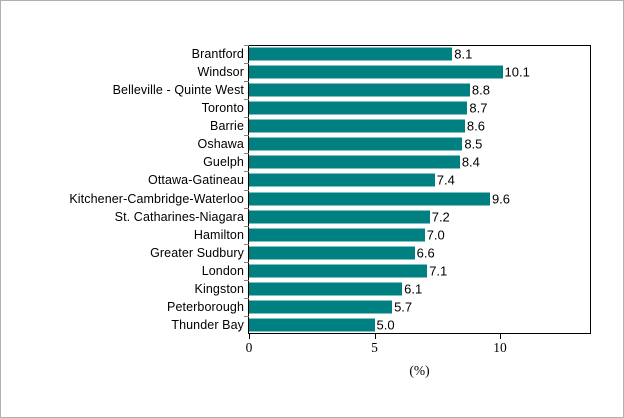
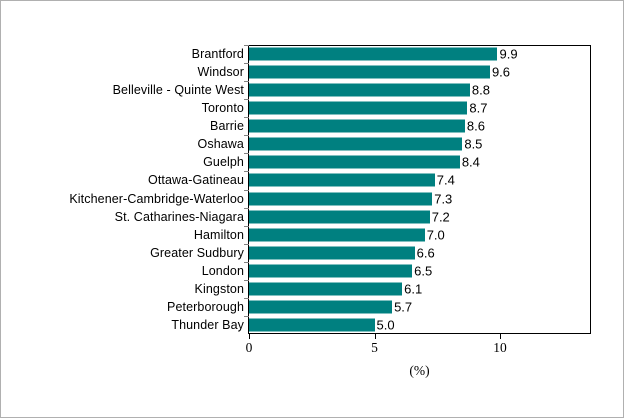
Brantford: 8.1 -> 9.9
Windsor: 10.1 -> 9.6
Kitchener-Cambridge-Waterloo: 9.6 -> 7.3
London: 7.1 -> 6.5
